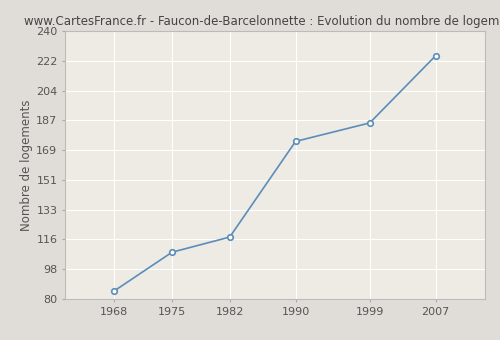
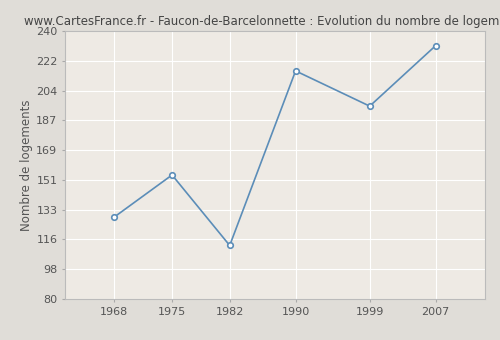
1968: 85 -> 129
1975: 108 -> 154
1982: 117 -> 112
1990: 174 -> 216
1999: 185 -> 195
2007: 225 -> 231
